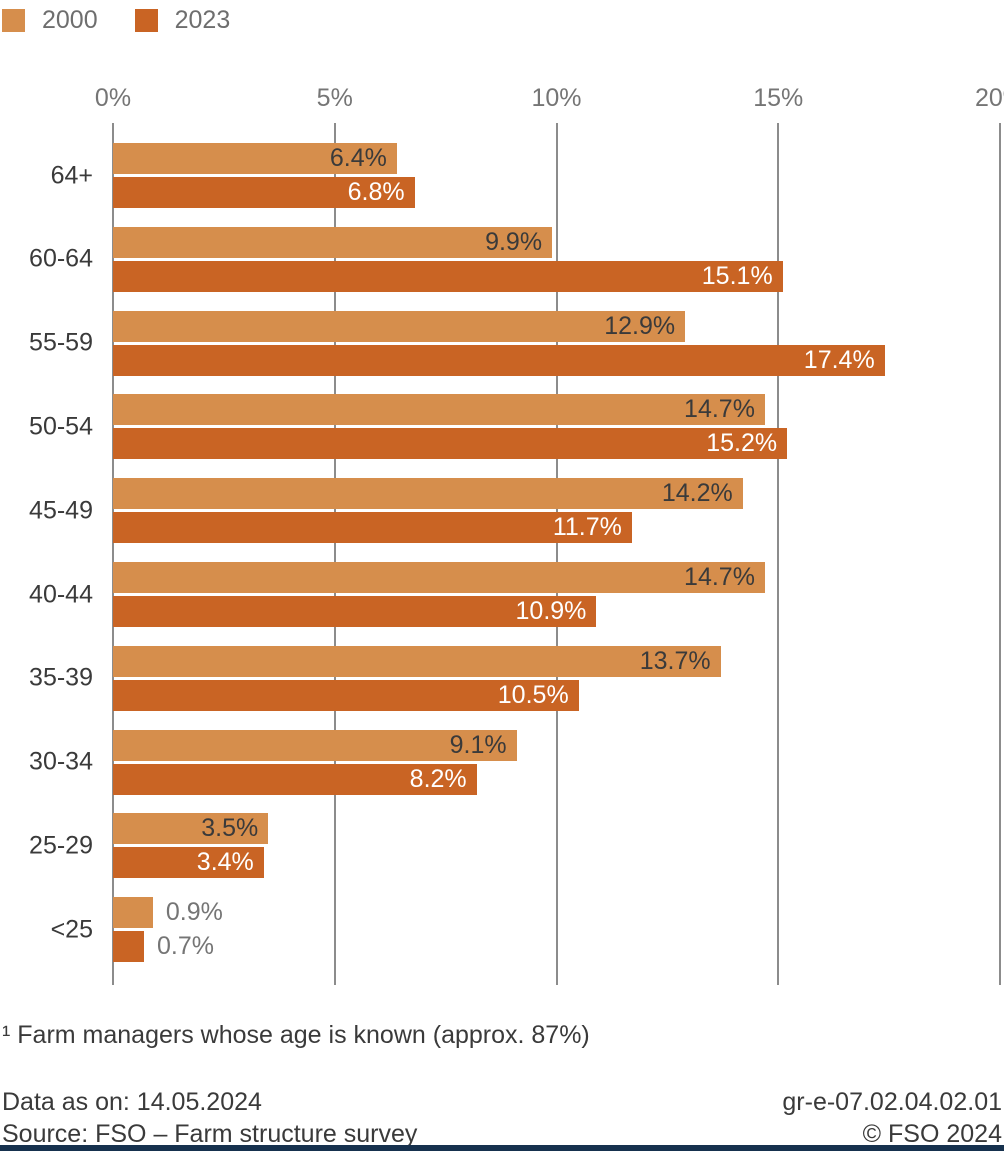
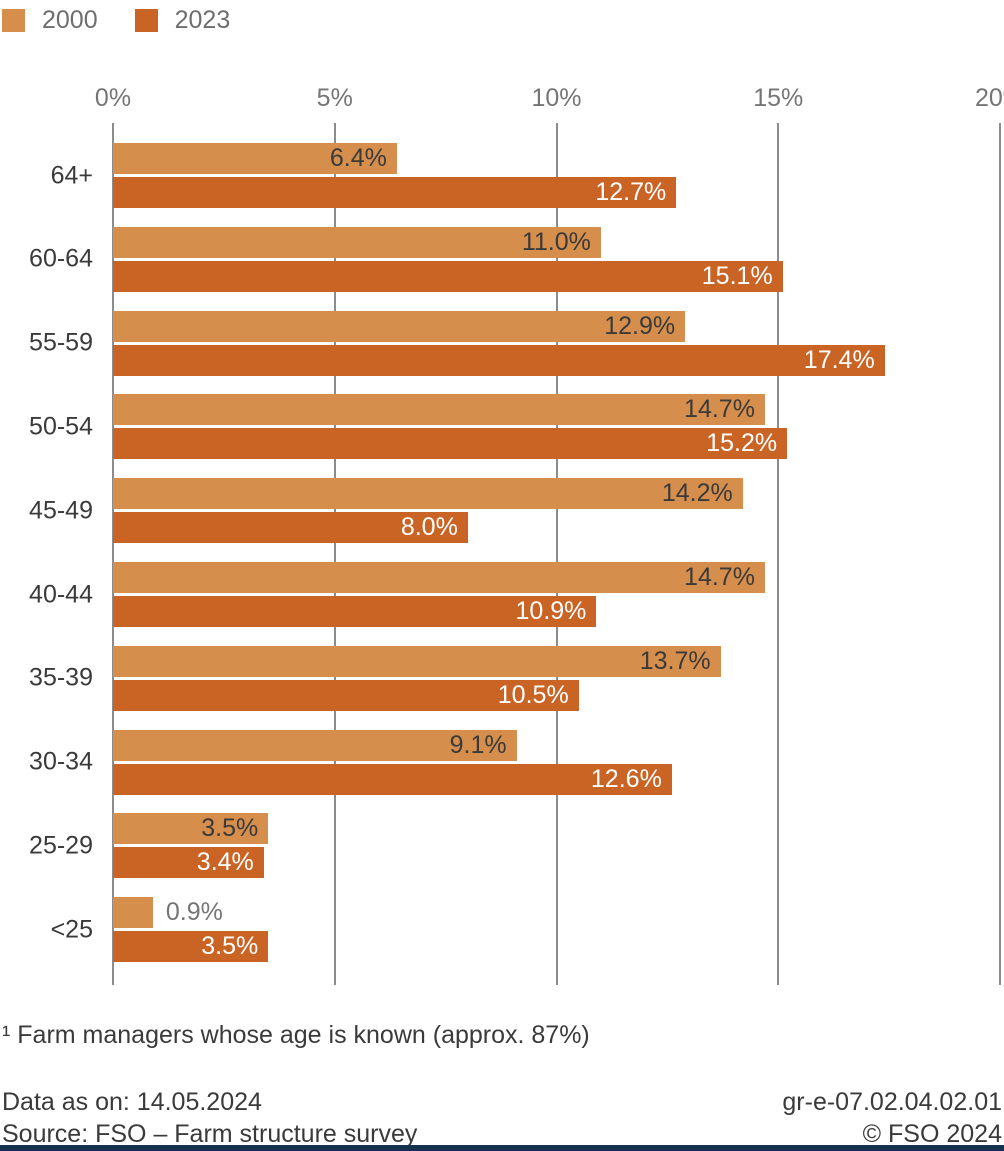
2023/64+: 6.8% -> 12.7%
2000/60-64: 9.9% -> 11.0%
2023/45-49: 11.7% -> 8.0%
2023/30-34: 8.2% -> 12.6%
2023/<25: 0.7% -> 3.5%
